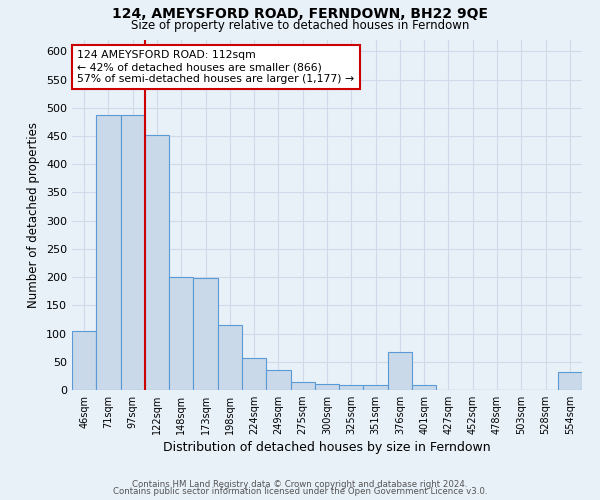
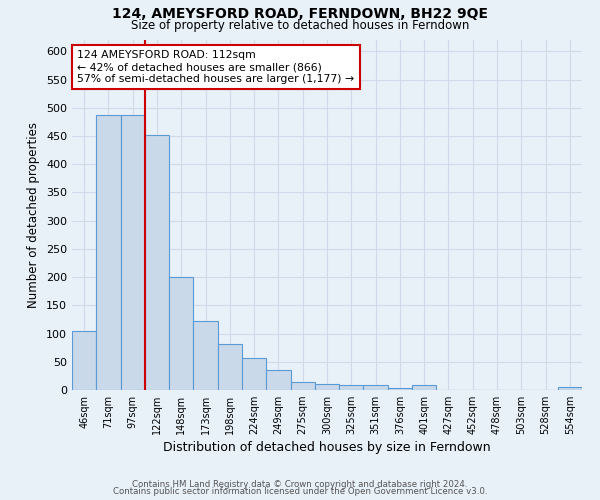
173sqm: 198 -> 122
198sqm: 116 -> 82
376sqm: 68 -> 3
554sqm: 32 -> 5
